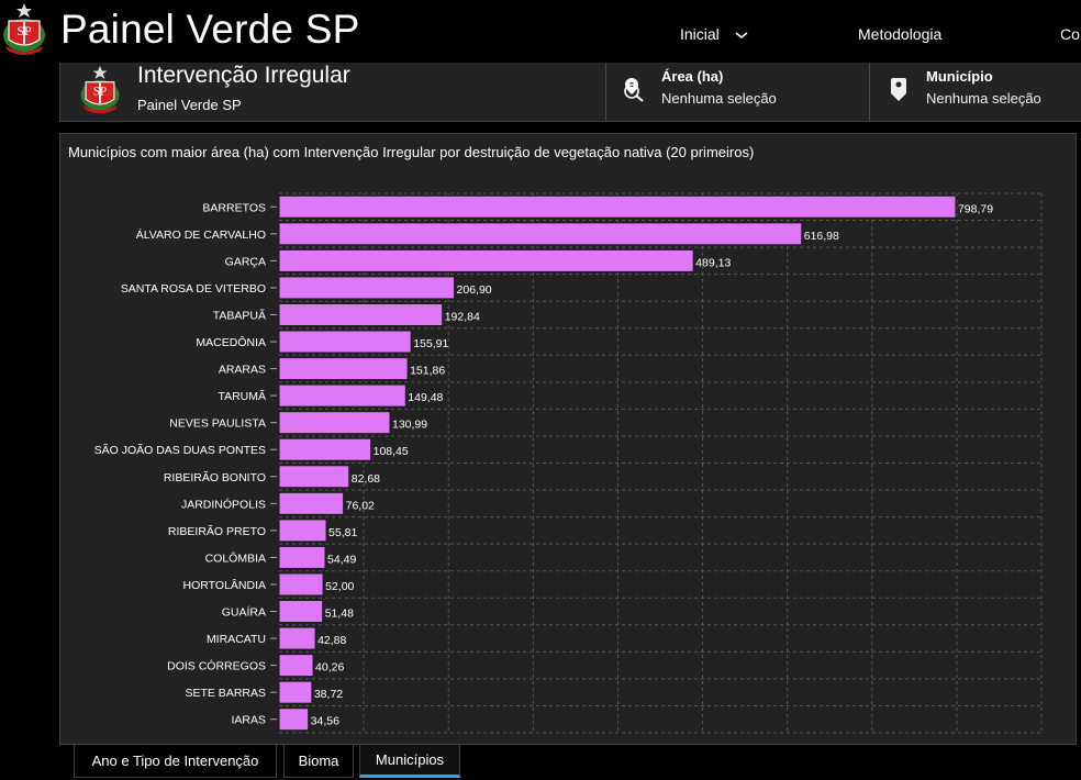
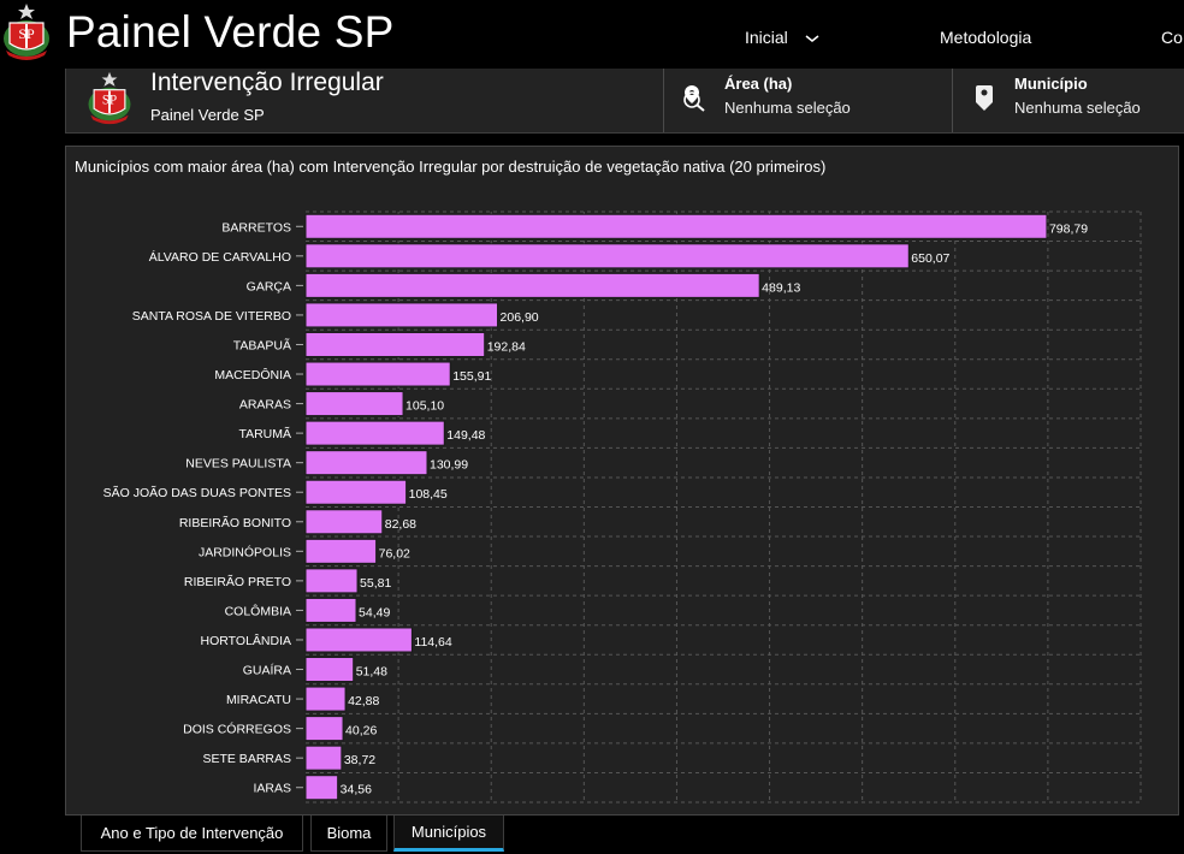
ÁLVARO DE CARVALHO: 616,98 -> 650,07
ARARAS: 151,86 -> 105,10
HORTOLÂNDIA: 52,00 -> 114,64
